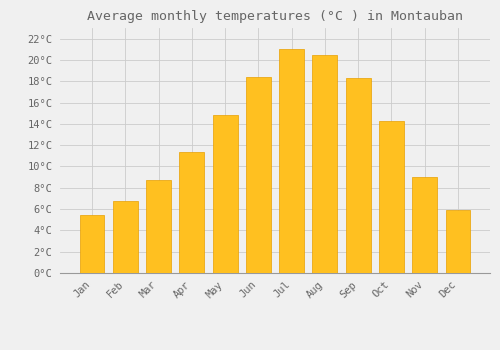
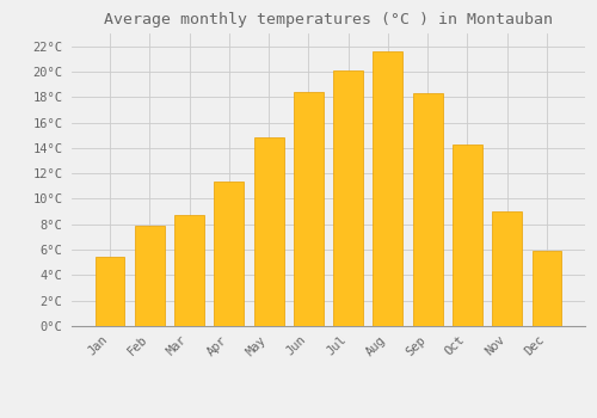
Feb: 6.8°C -> 7.9°C
Jul: 21.0°C -> 20.1°C
Aug: 20.5°C -> 21.6°C
